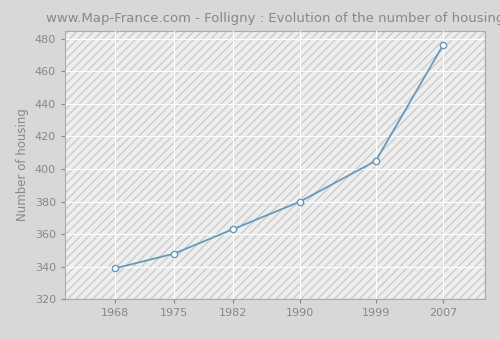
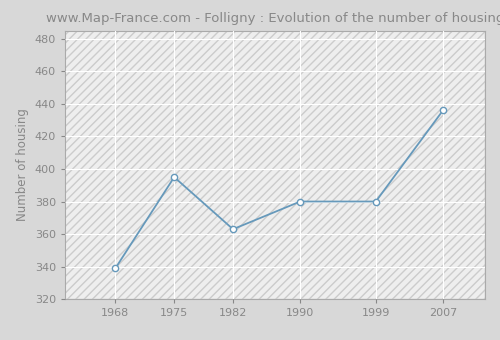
1975: 348 -> 395
1999: 405 -> 380
2007: 476 -> 436
